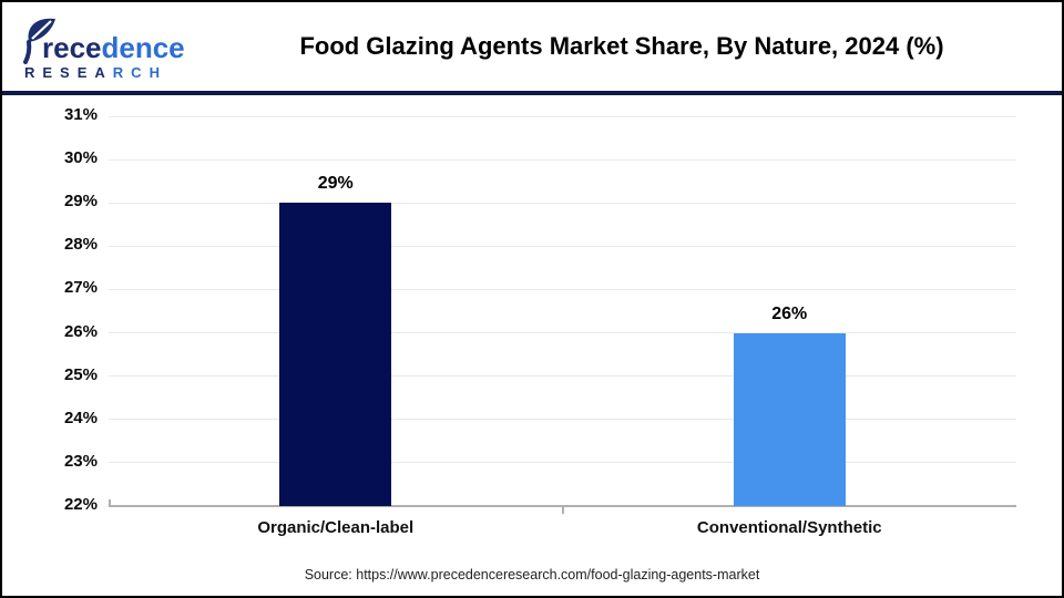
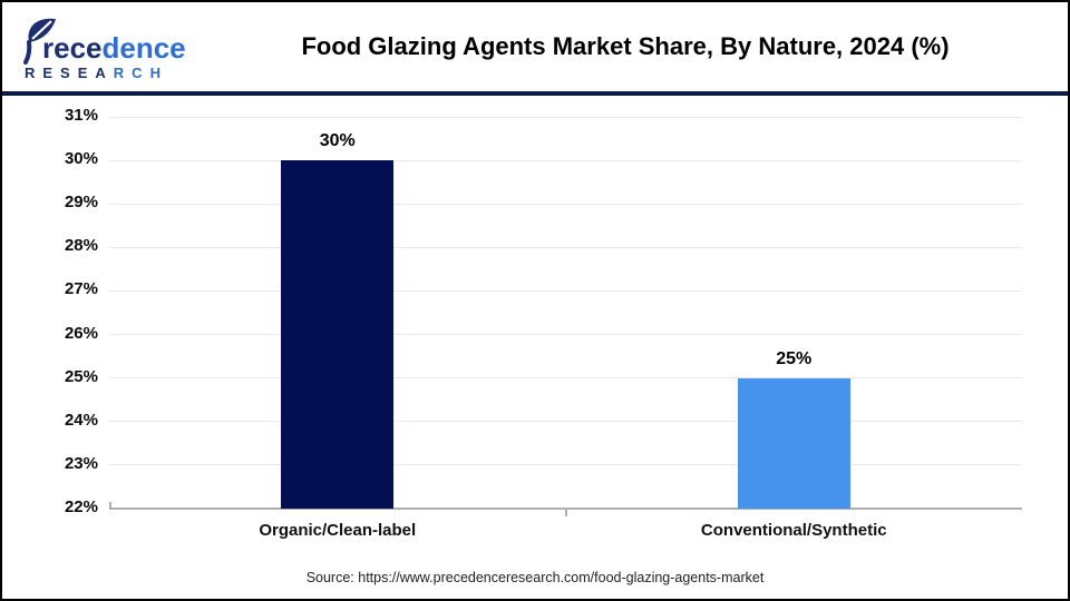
Organic/Clean-label: 29% -> 30%
Conventional/Synthetic: 26% -> 25%
